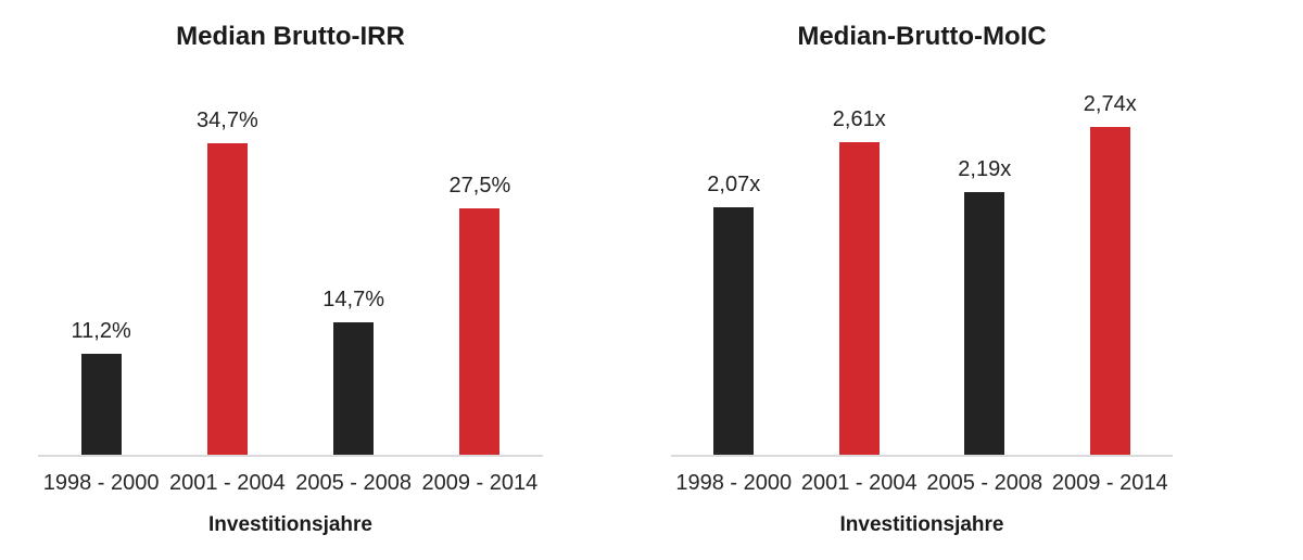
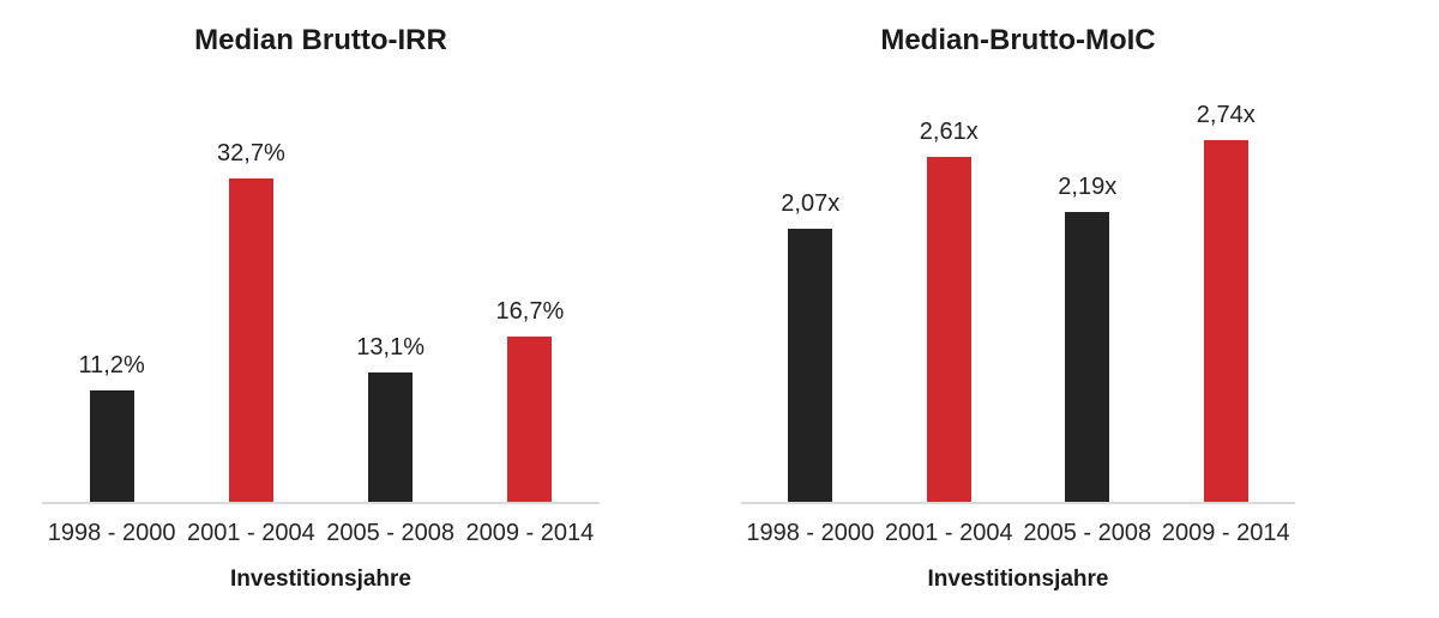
Median Brutto-IRR/2001 - 2004: 34,7% -> 32,7%
Median Brutto-IRR/2005 - 2008: 14,7% -> 13,1%
Median Brutto-IRR/2009 - 2014: 27,5% -> 16,7%
